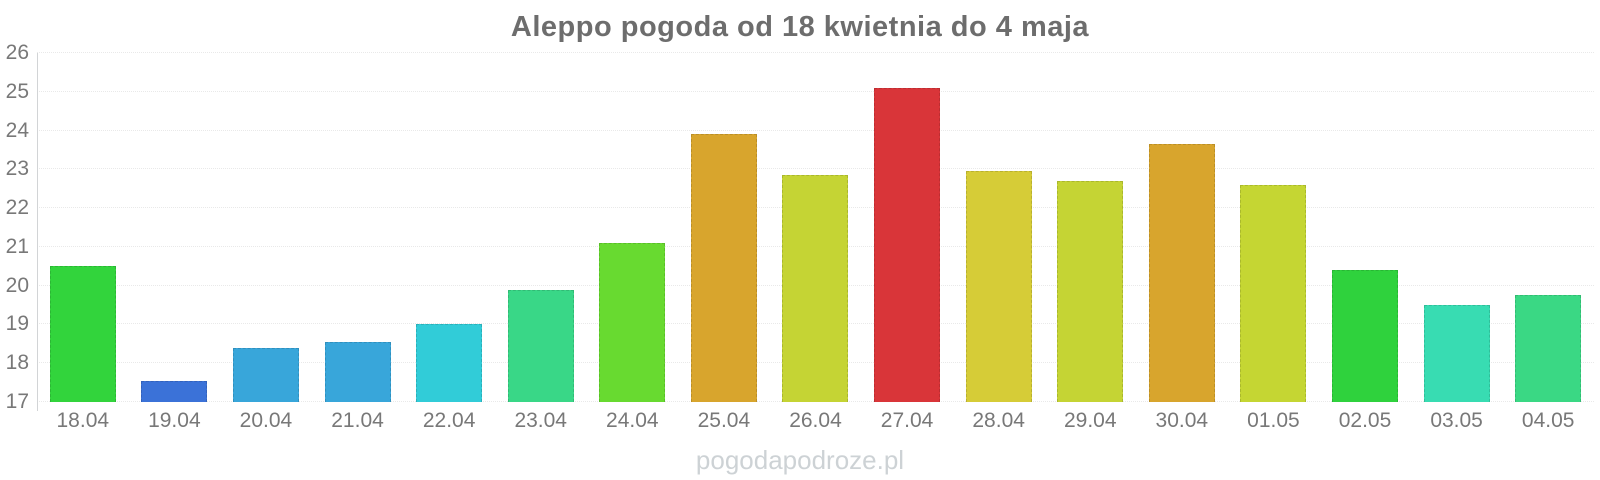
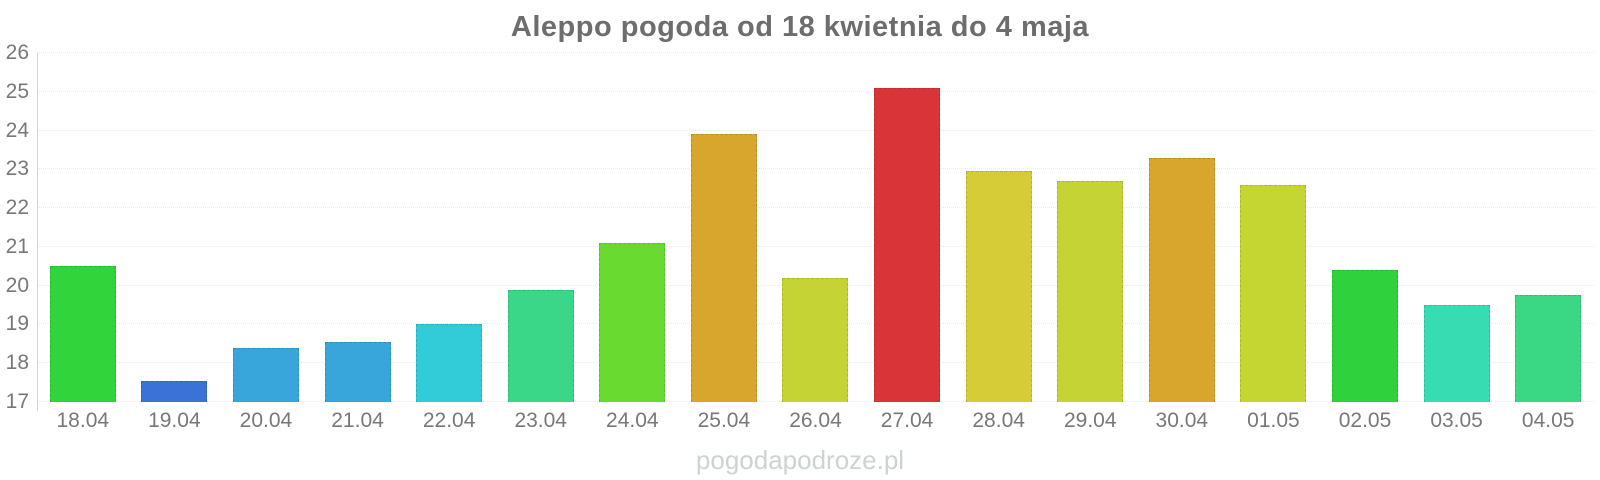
26.04: 22.9 -> 20.2
30.04: 23.6 -> 23.3
